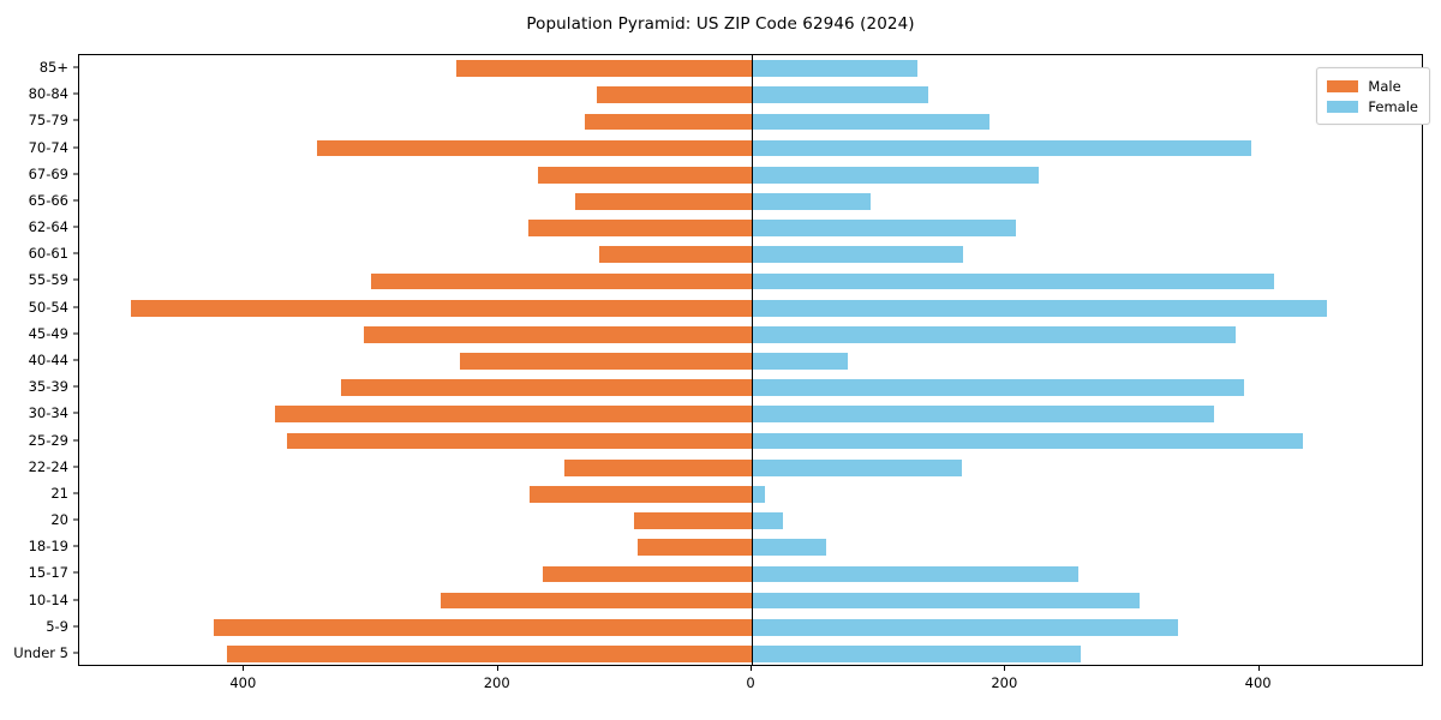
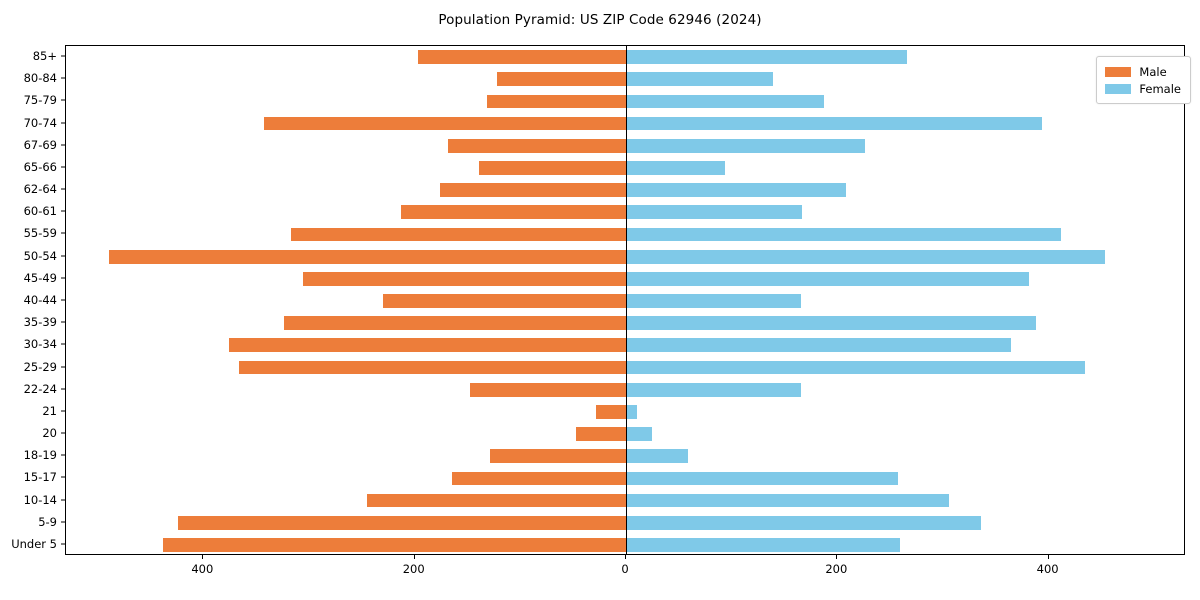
Male/Under 5: 414 -> 438
Male/18-19: 90 -> 129
Male/20: 93 -> 47
Male/21: 175 -> 28
Female/40-44: 76 -> 166
Male/55-59: 300 -> 317
Male/60-61: 120 -> 213
Male/85+: 233 -> 197
Female/85+: 131 -> 266
